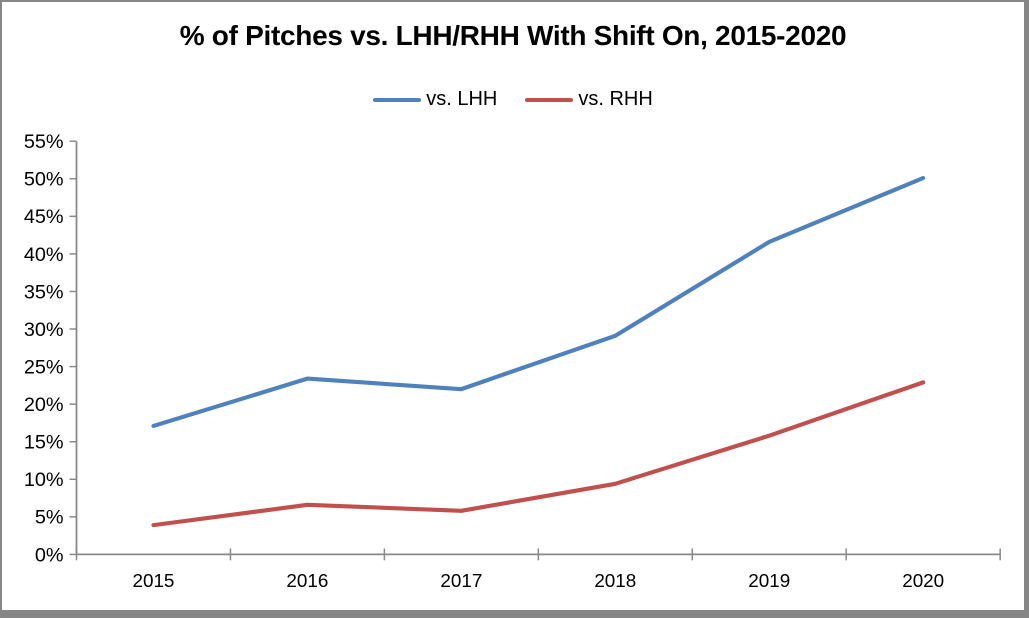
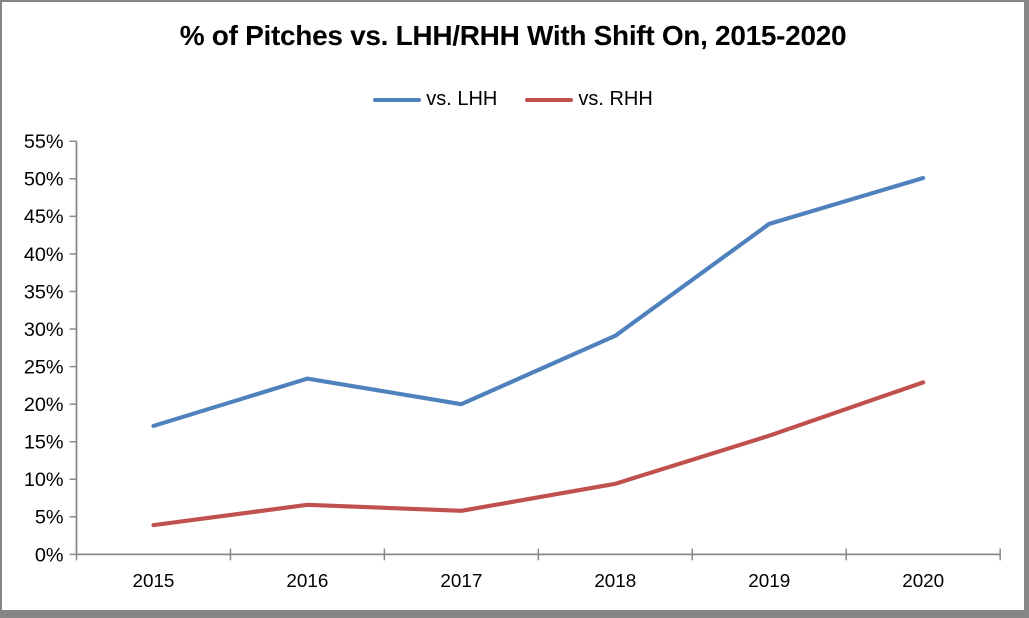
vs. LHH/2017: 22% -> 20%
vs. LHH/2019: 42% -> 44%
